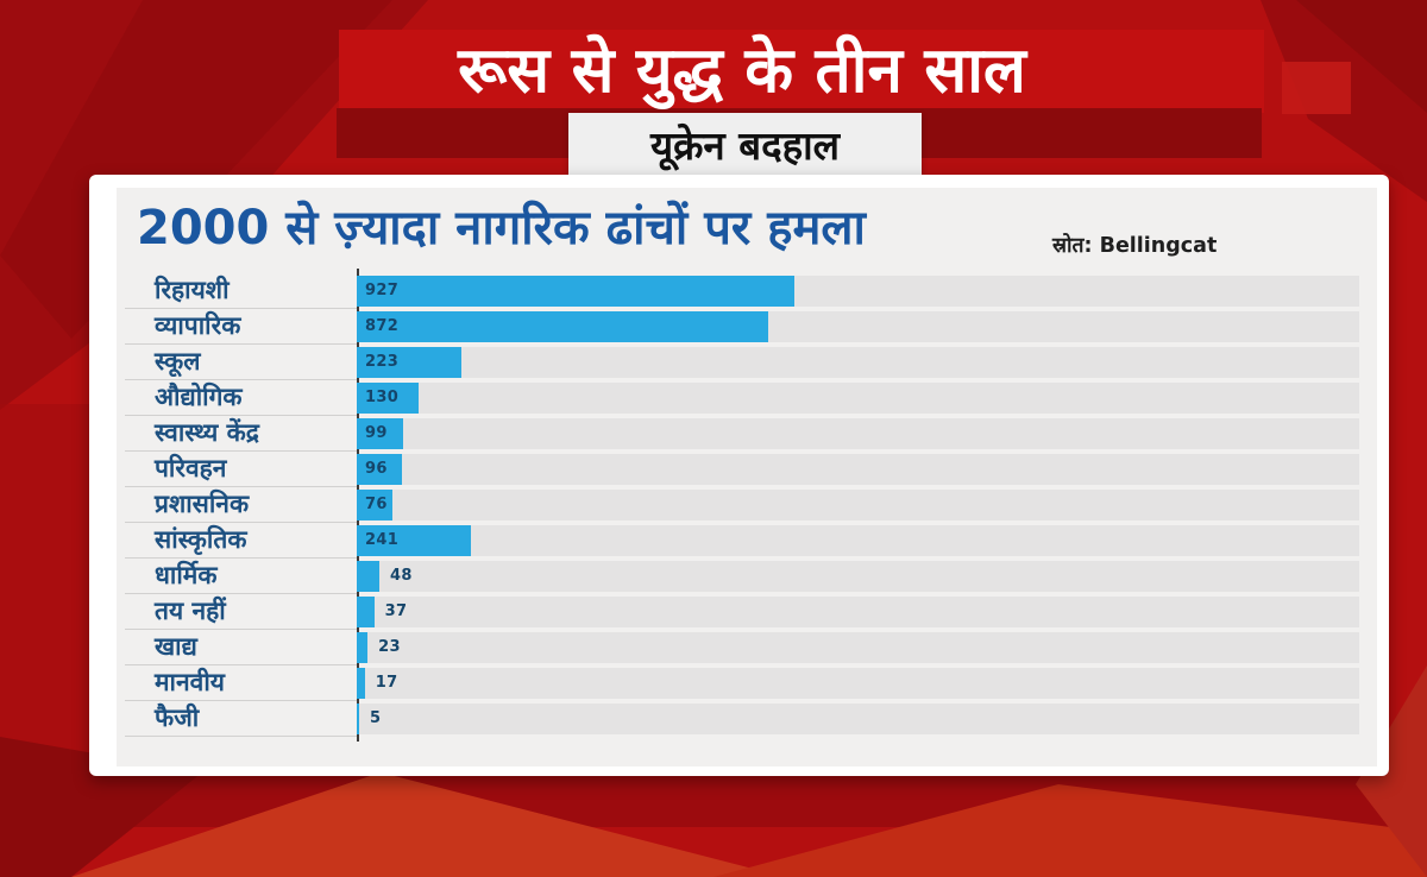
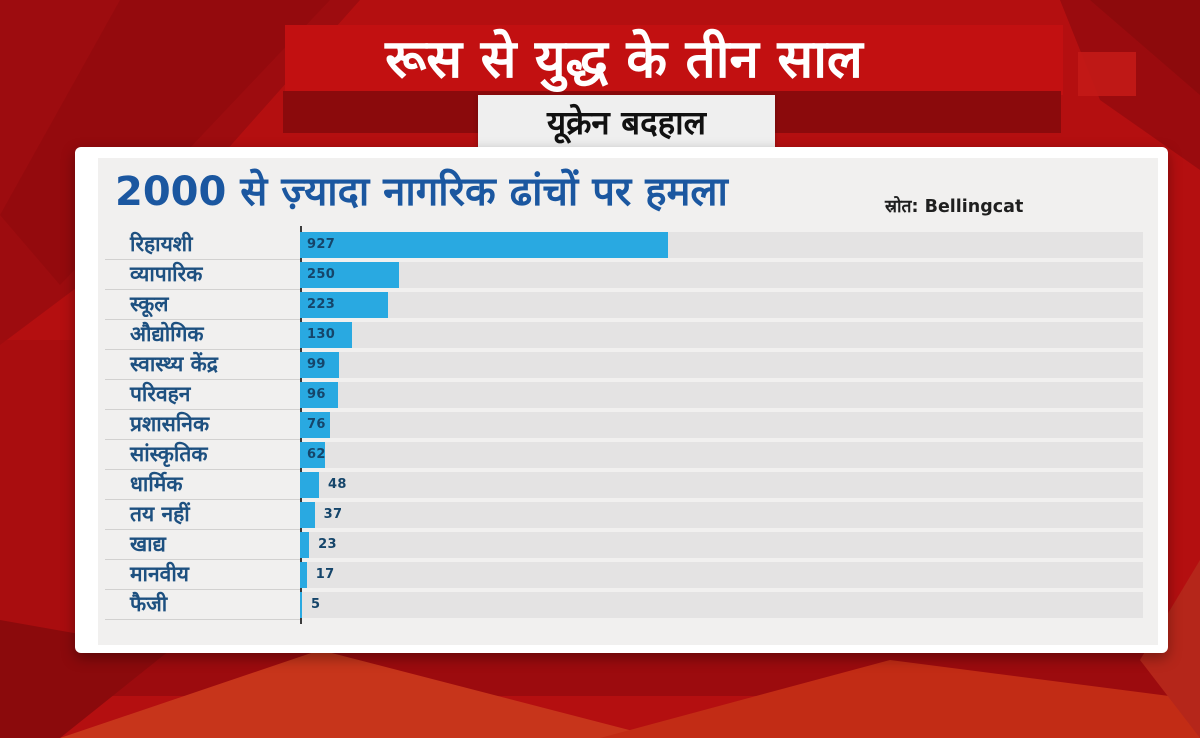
व्यापारिक: 872 -> 250
सांस्कृतिक: 241 -> 62
